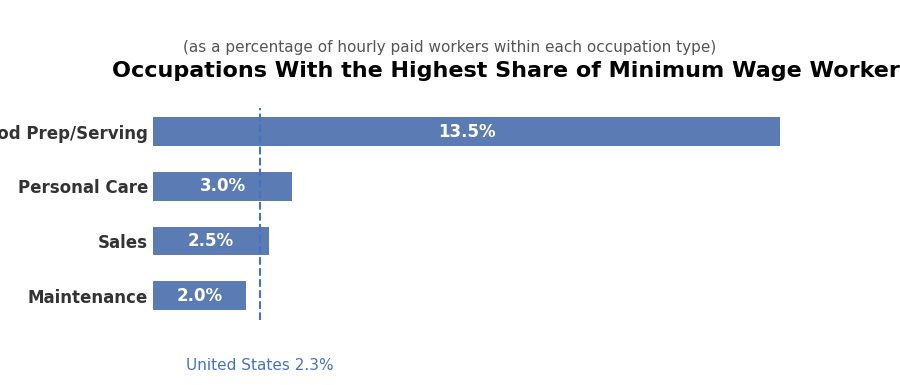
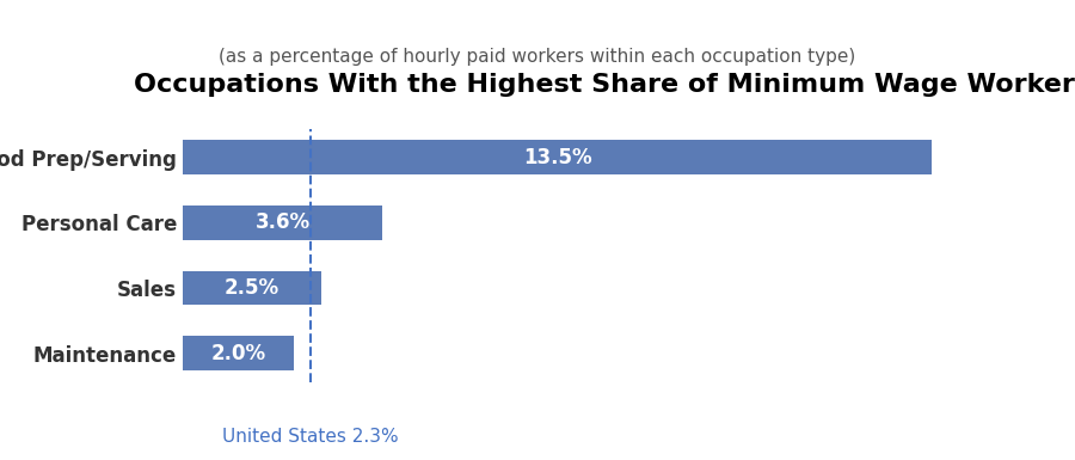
Personal Care: 3.0% -> 3.6%
